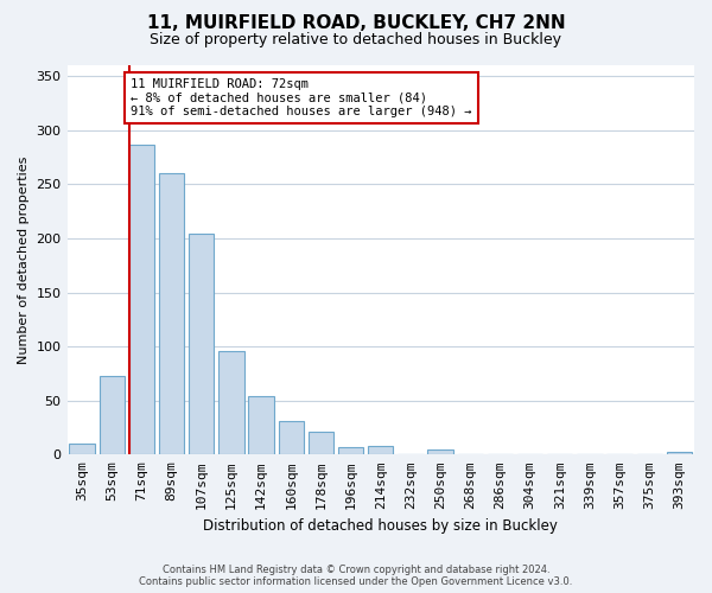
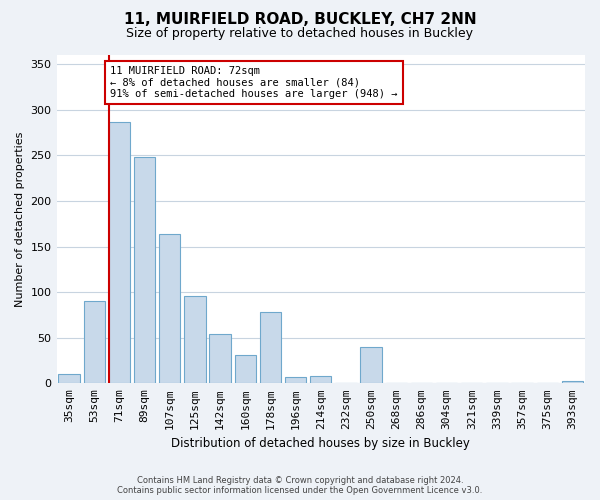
53sqm: 73 -> 90
89sqm: 260 -> 248
107sqm: 204 -> 164
178sqm: 21 -> 78
250sqm: 5 -> 40
